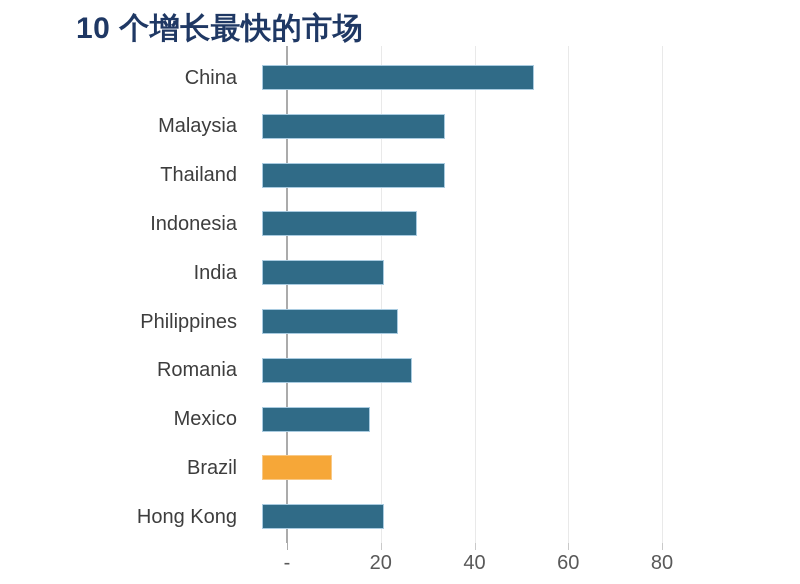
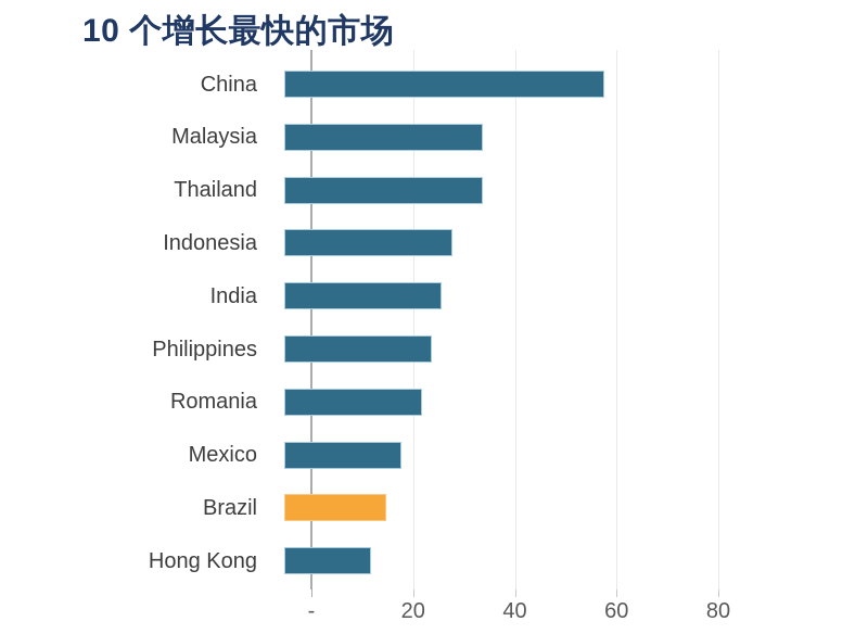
China: 58 -> 63
India: 26 -> 31
Romania: 32 -> 27
Brazil: 15 -> 20
Hong Kong: 26 -> 17
